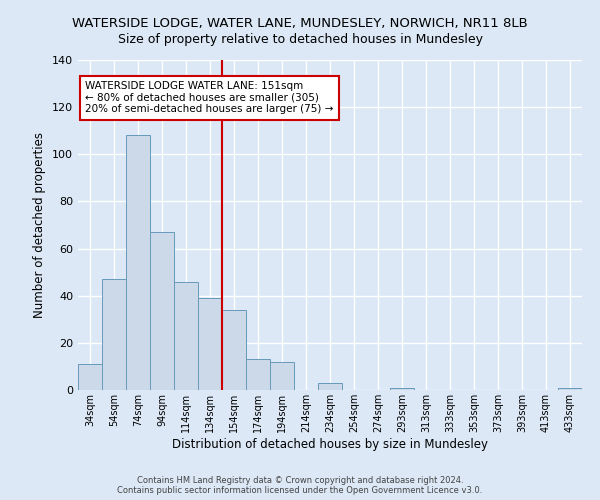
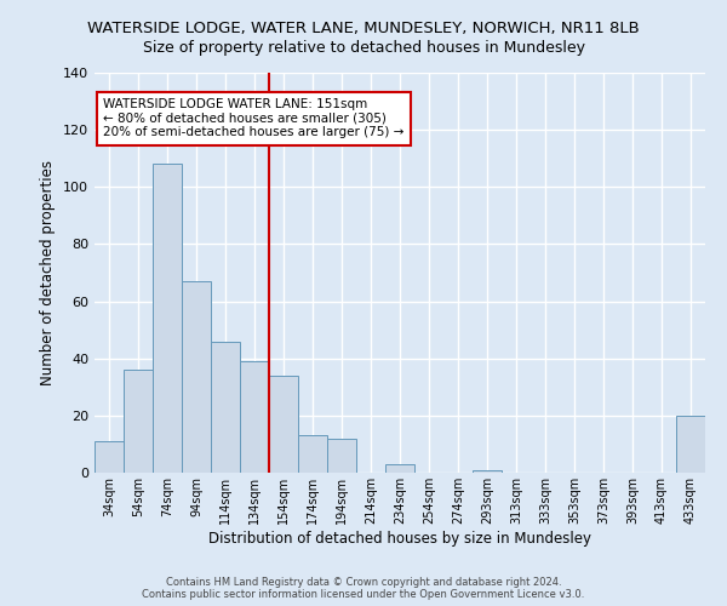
54sqm: 47 -> 36
433sqm: 1 -> 20
